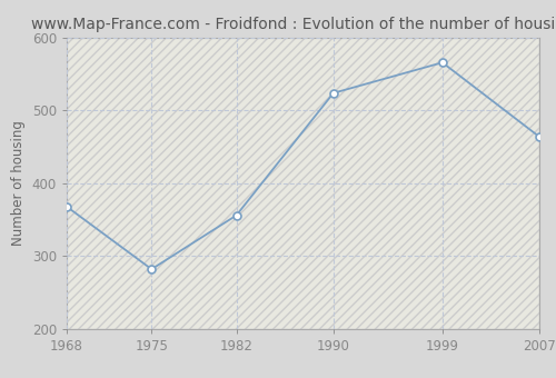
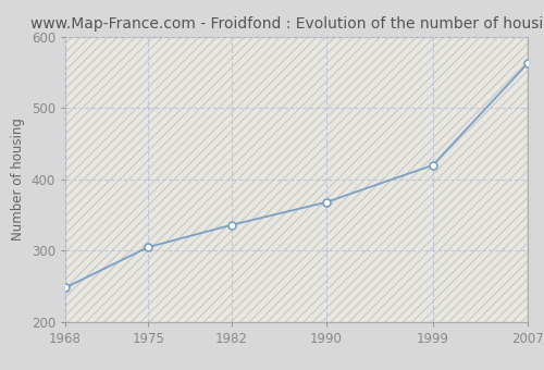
1968: 368 -> 248
1975: 282 -> 305
1982: 356 -> 336
1990: 524 -> 368
1999: 566 -> 420
2007: 464 -> 563
